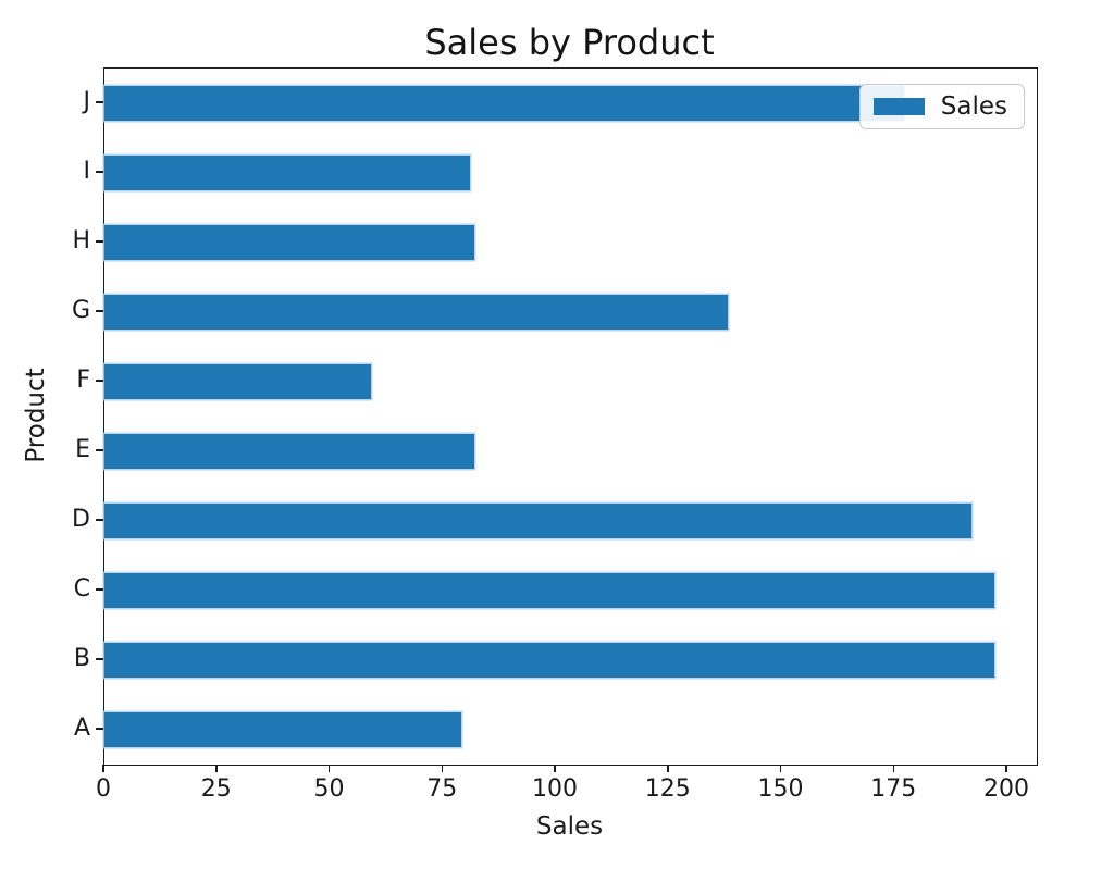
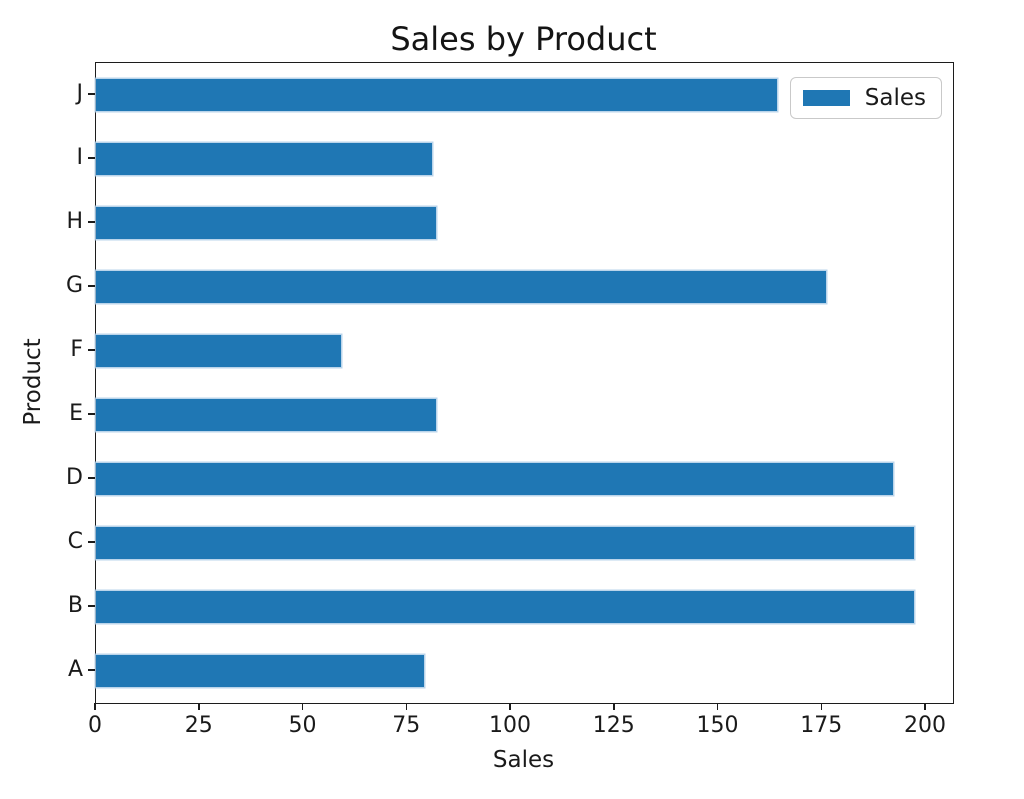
G: 138 -> 176
J: 177 -> 164
